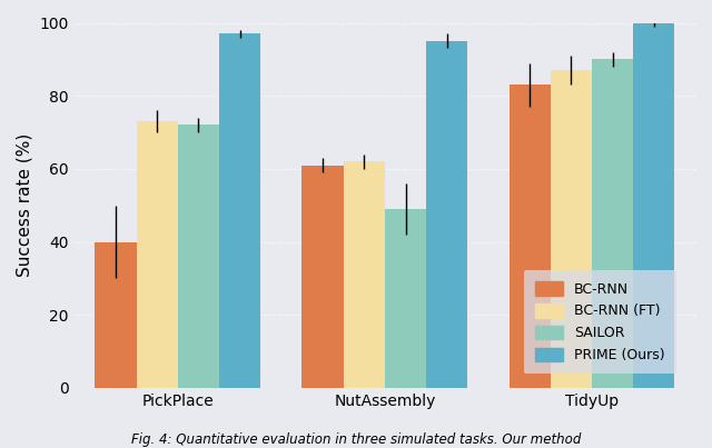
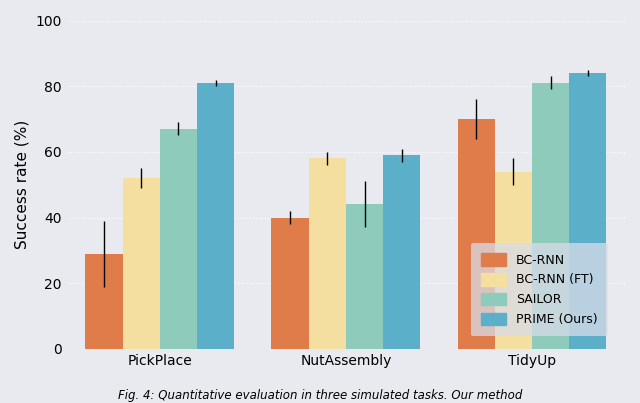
BC-RNN/PickPlace: 40 -> 29
BC-RNN (FT)/PickPlace: 73 -> 52
SAILOR/PickPlace: 72 -> 67
PRIME (Ours)/PickPlace: 97 -> 81
BC-RNN/NutAssembly: 61 -> 40
BC-RNN (FT)/NutAssembly: 62 -> 58
SAILOR/NutAssembly: 49 -> 44
PRIME (Ours)/NutAssembly: 95 -> 59
BC-RNN/TidyUp: 83 -> 70
BC-RNN (FT)/TidyUp: 87 -> 54
SAILOR/TidyUp: 90 -> 81
PRIME (Ours)/TidyUp: 100 -> 84
